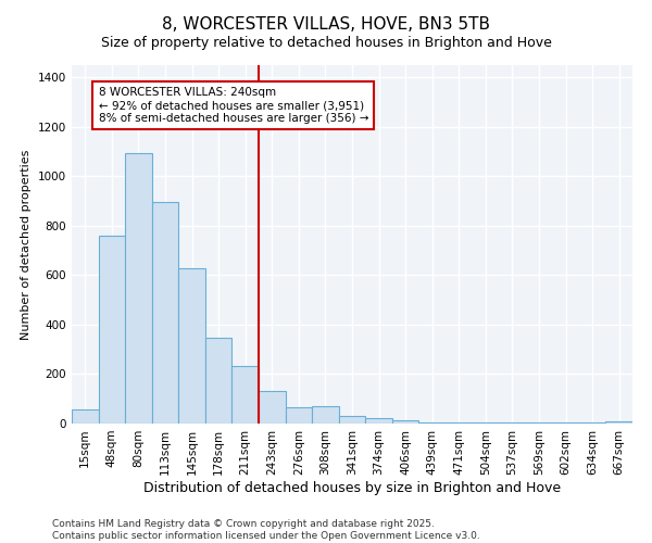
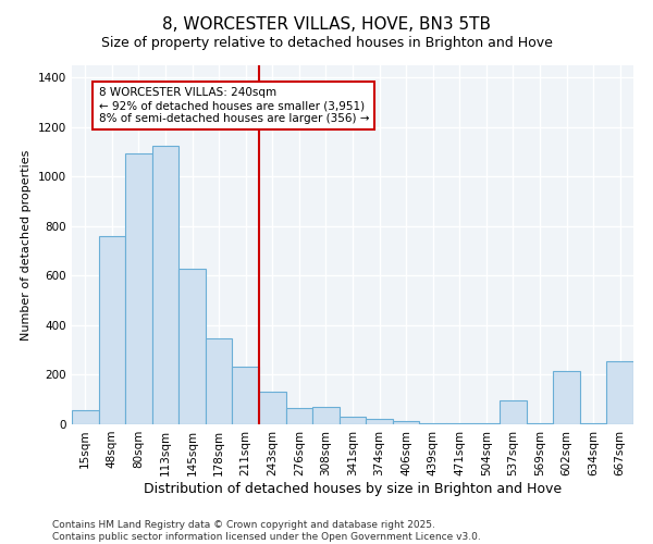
113sqm: 895 -> 1125
537sqm: 5 -> 95
602sqm: 5 -> 215
667sqm: 10 -> 255
